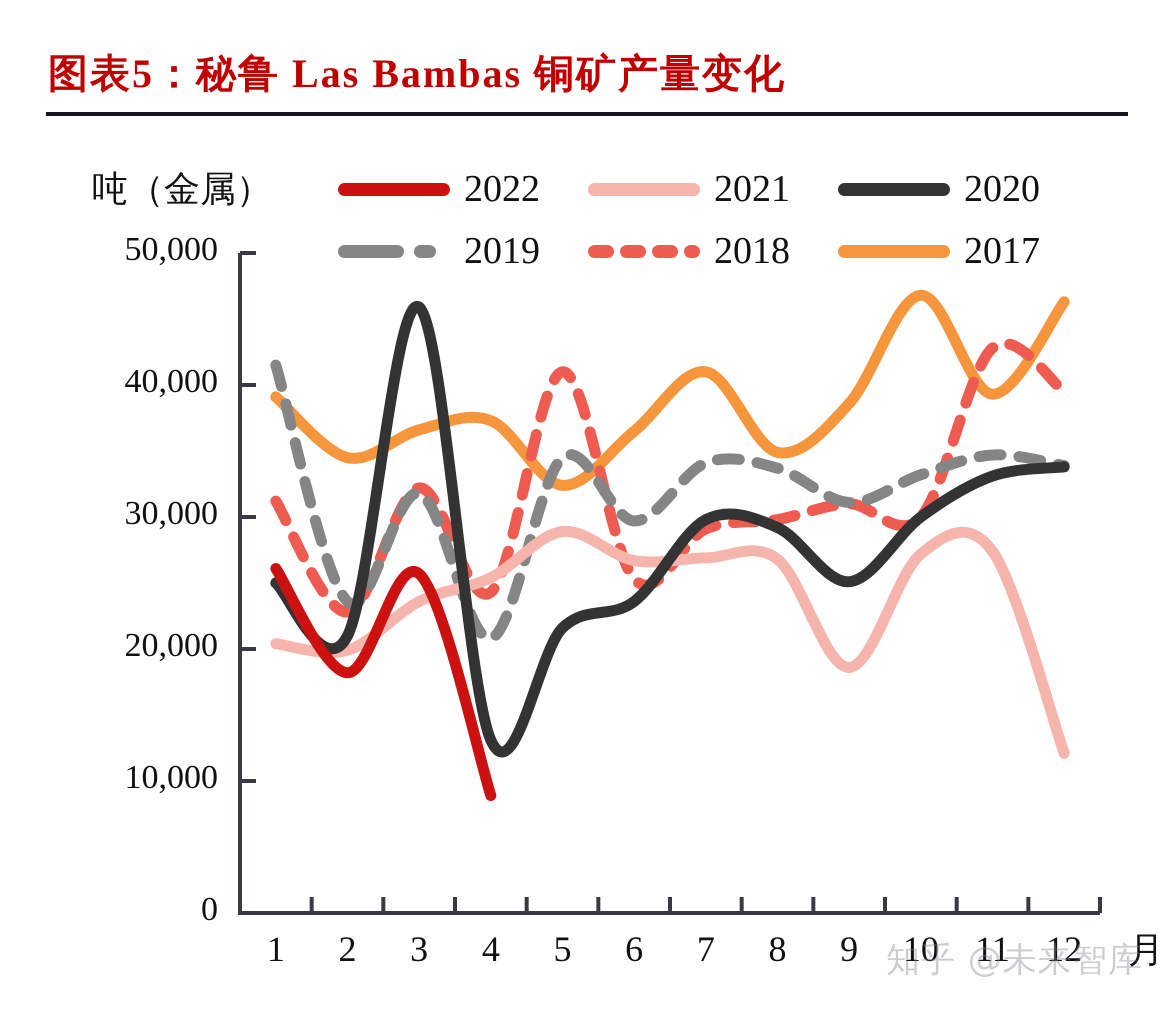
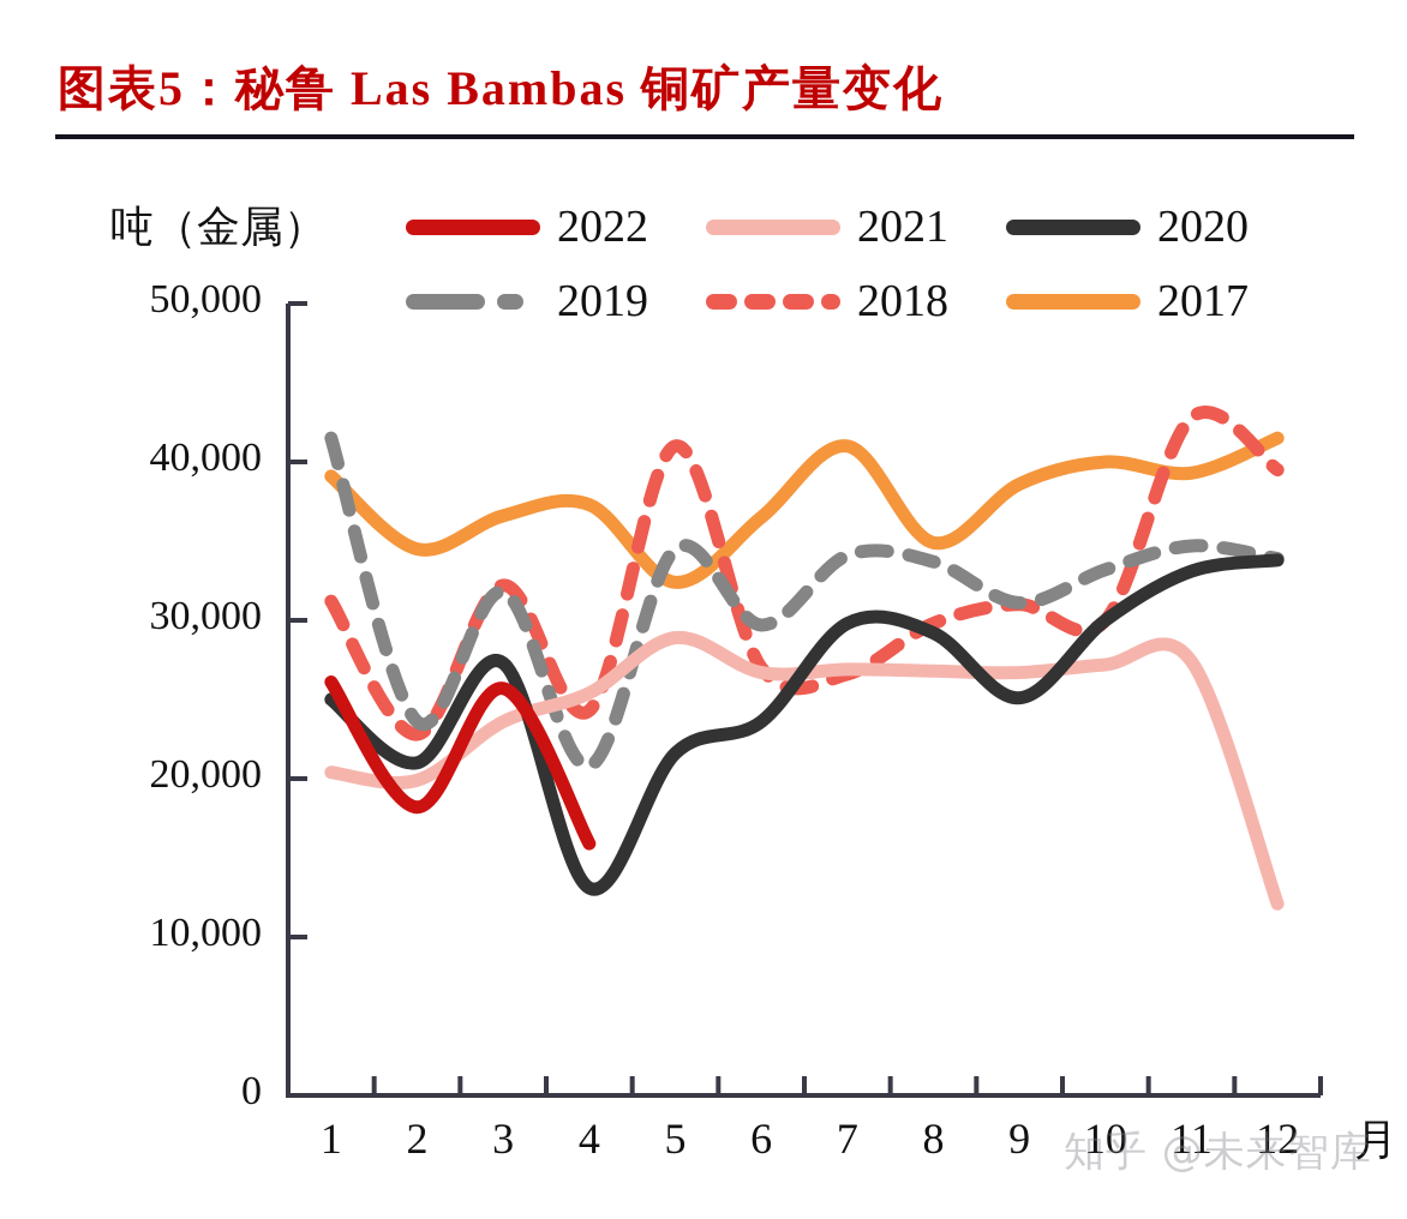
2020/3: 45900 -> 27300
2022/4: 8900 -> 15900
2018/6: 25300 -> 27000
2018/7: 29100 -> 26600
2021/9: 18600 -> 26700
2017/10: 46800 -> 40000
2017/12: 46300 -> 41500
